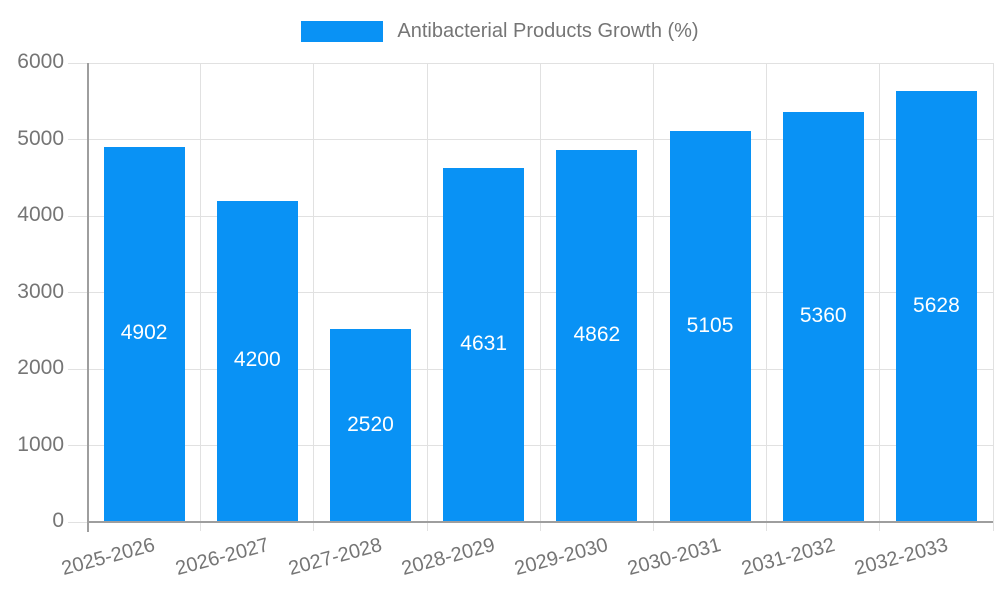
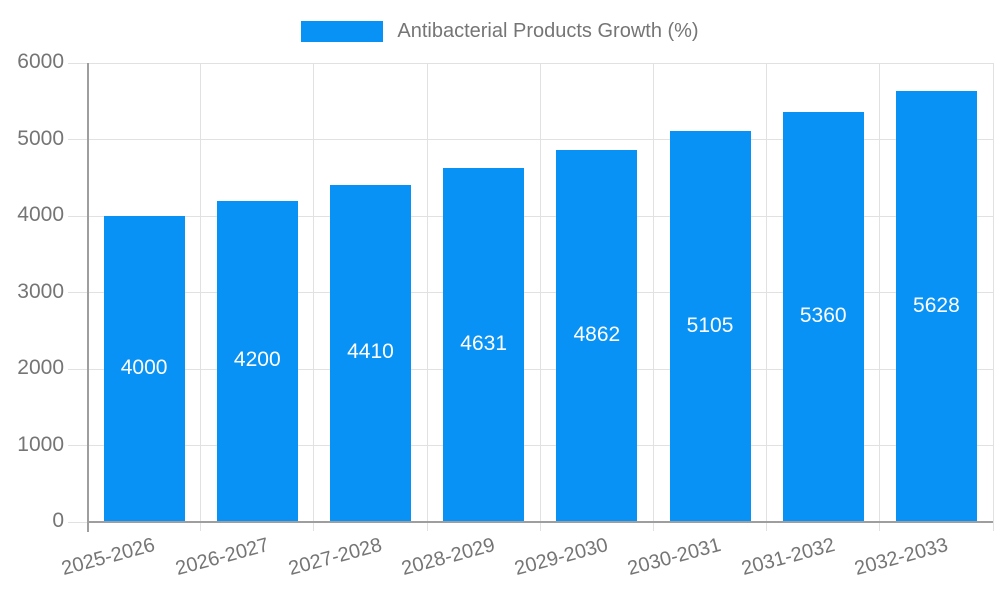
2025-2026: 4902 -> 4000
2027-2028: 2520 -> 4410
